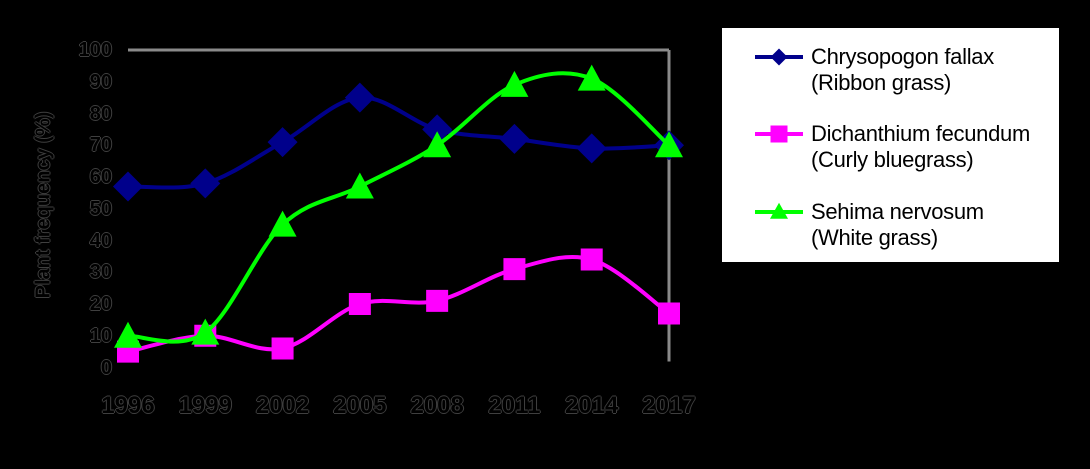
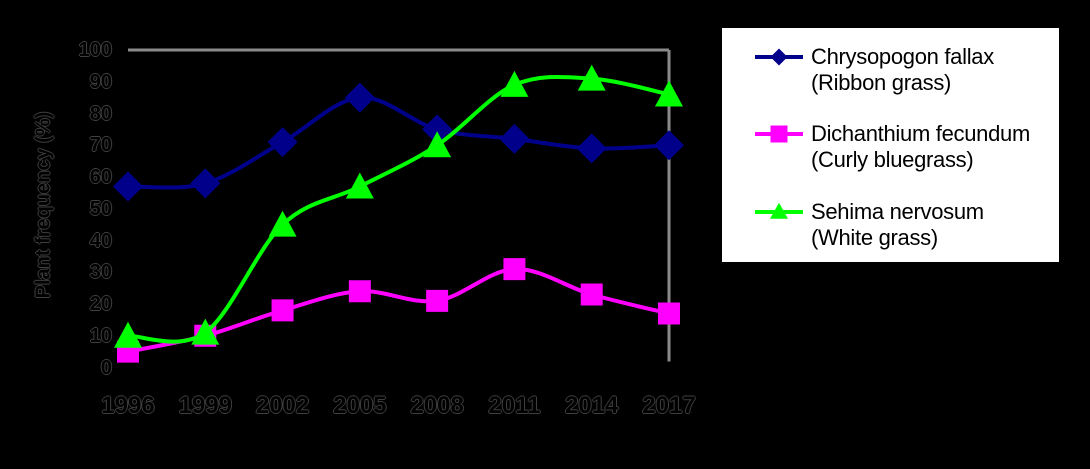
Dichanthium fecundum (Curly bluegrass)/2002: 6 -> 18
Dichanthium fecundum (Curly bluegrass)/2005: 20 -> 24
Dichanthium fecundum (Curly bluegrass)/2014: 34 -> 23
Sehima nervosum (White grass)/2017: 70 -> 86
